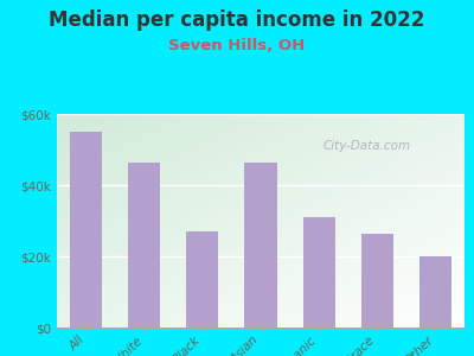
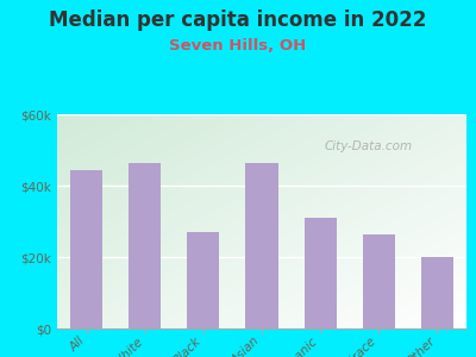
All: $55.0k -> $44.5k
